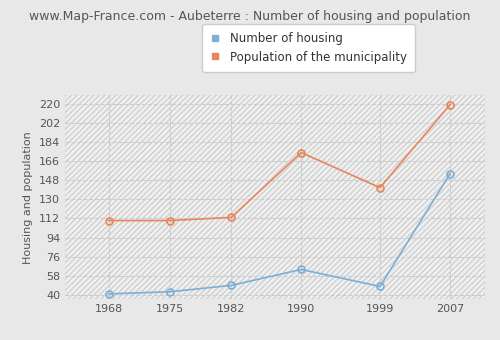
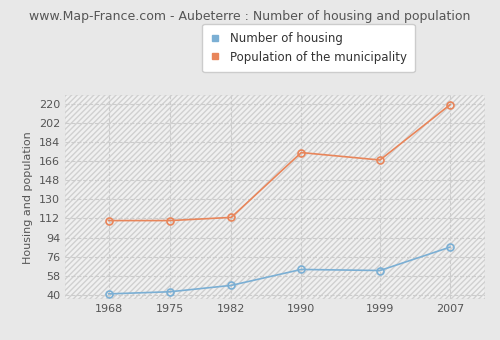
Number of housing/1999: 48 -> 63
Population of the municipality/1999: 141 -> 167
Number of housing/2007: 154 -> 85
